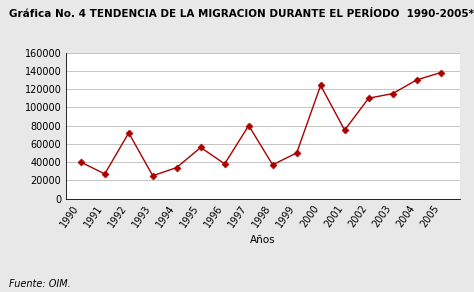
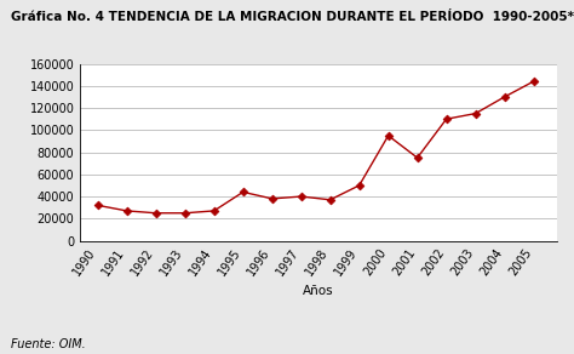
1990: 40000 -> 32000
1992: 72000 -> 25000
1994: 34000 -> 27000
1995: 56000 -> 44000
1997: 80000 -> 40000
2000: 124000 -> 95000
2005: 138000 -> 144000
